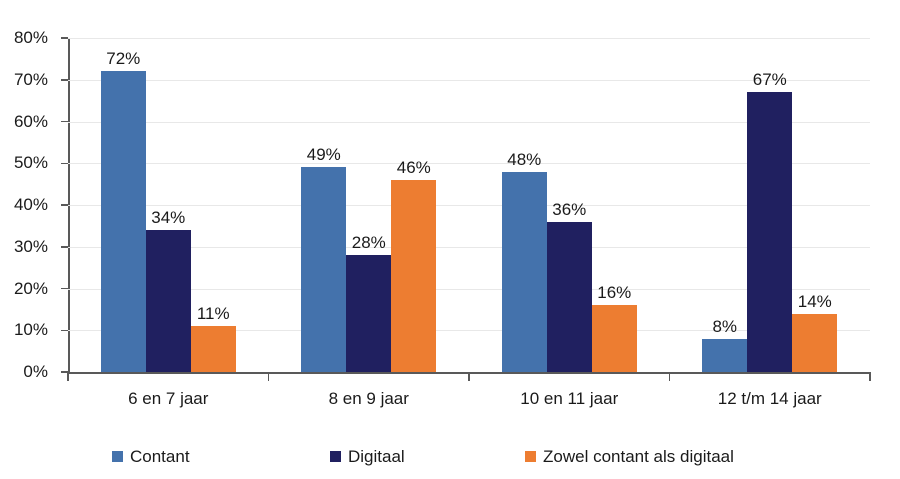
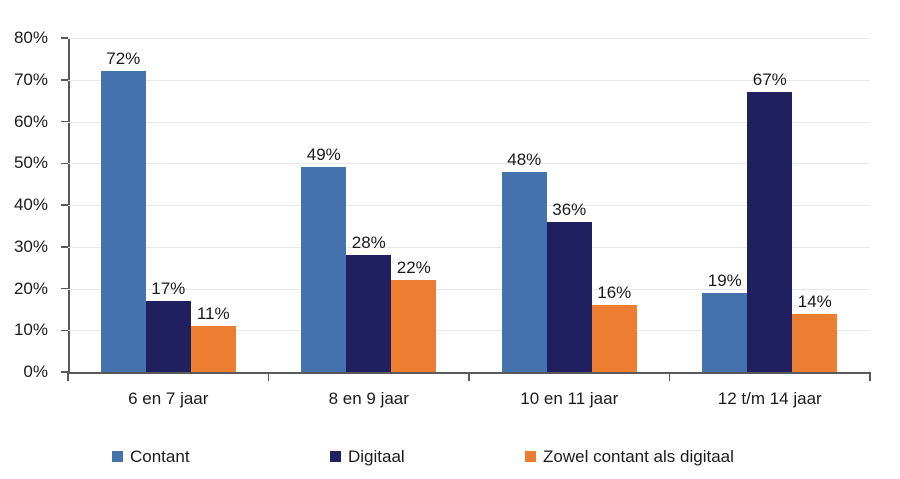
Digitaal/6 en 7 jaar: 34% -> 17%
Zowel contant als digitaal/8 en 9 jaar: 46% -> 22%
Contant/12 t/m 14 jaar: 8% -> 19%
